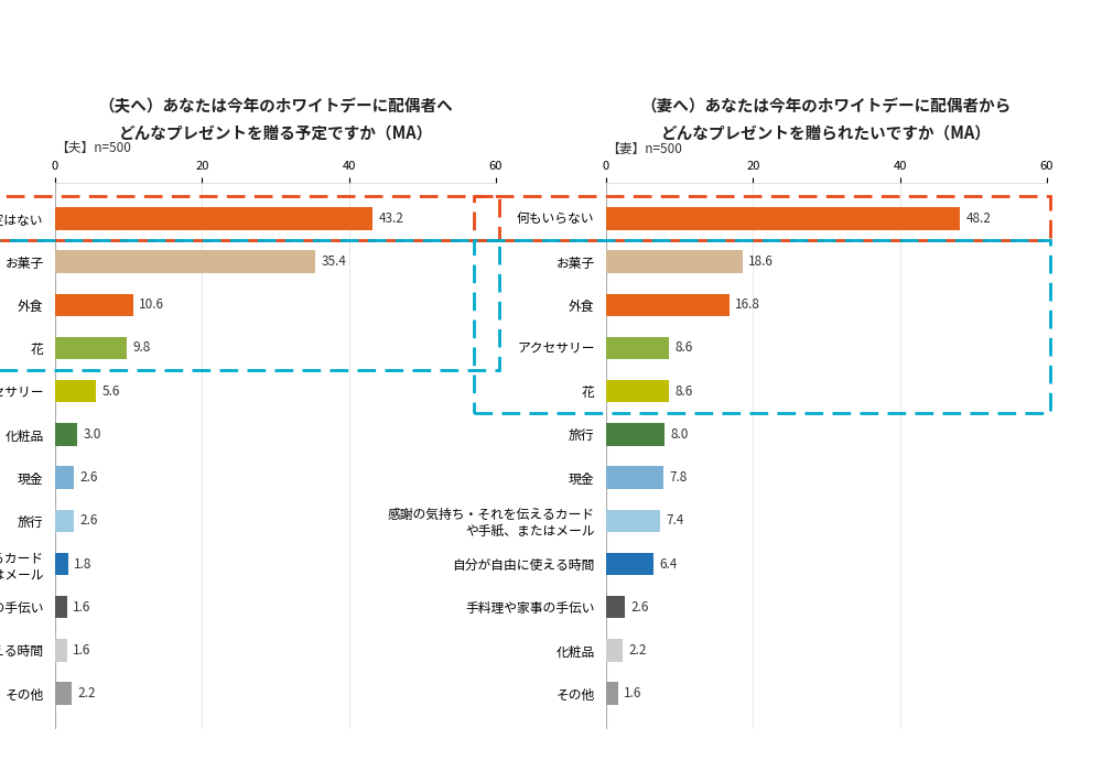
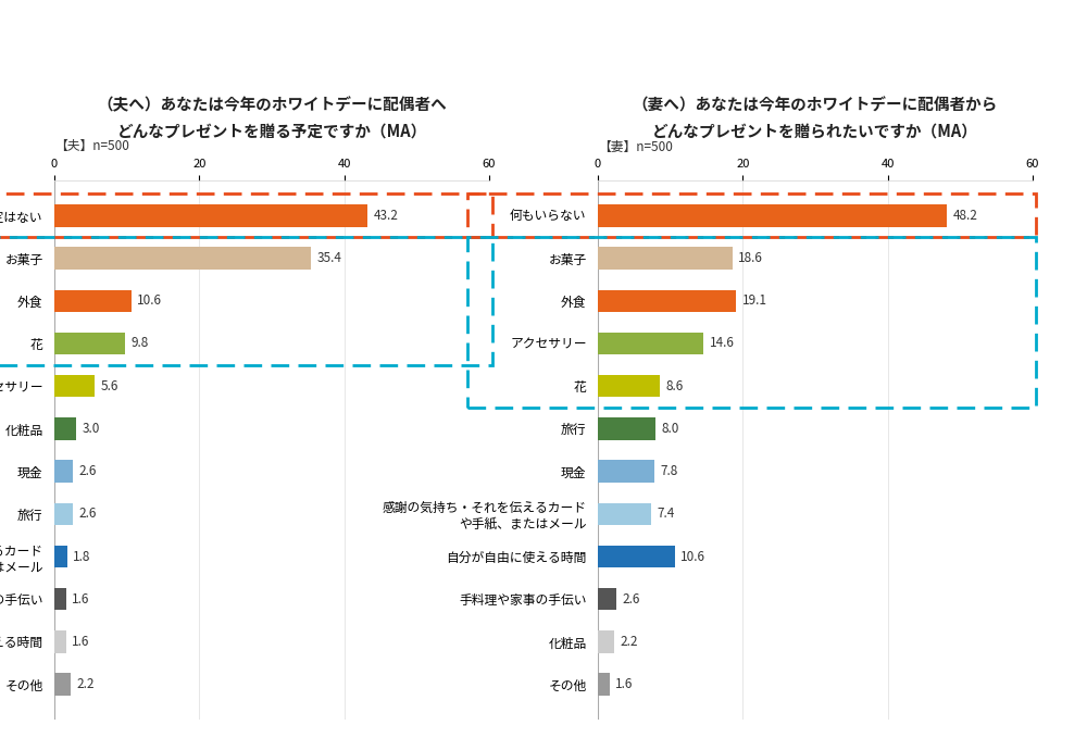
（妻へ）あなたは今年のホワイトデーに配偶者から どんなプレゼントを贈られたいですか（MA）/外食: 16.8 -> 19.1
（妻へ）あなたは今年のホワイトデーに配偶者から どんなプレゼントを贈られたいですか（MA）/アクセサリー: 8.6 -> 14.6
（妻へ）あなたは今年のホワイトデーに配偶者から どんなプレゼントを贈られたいですか（MA）/自分が自由に使える時間: 6.4 -> 10.6
